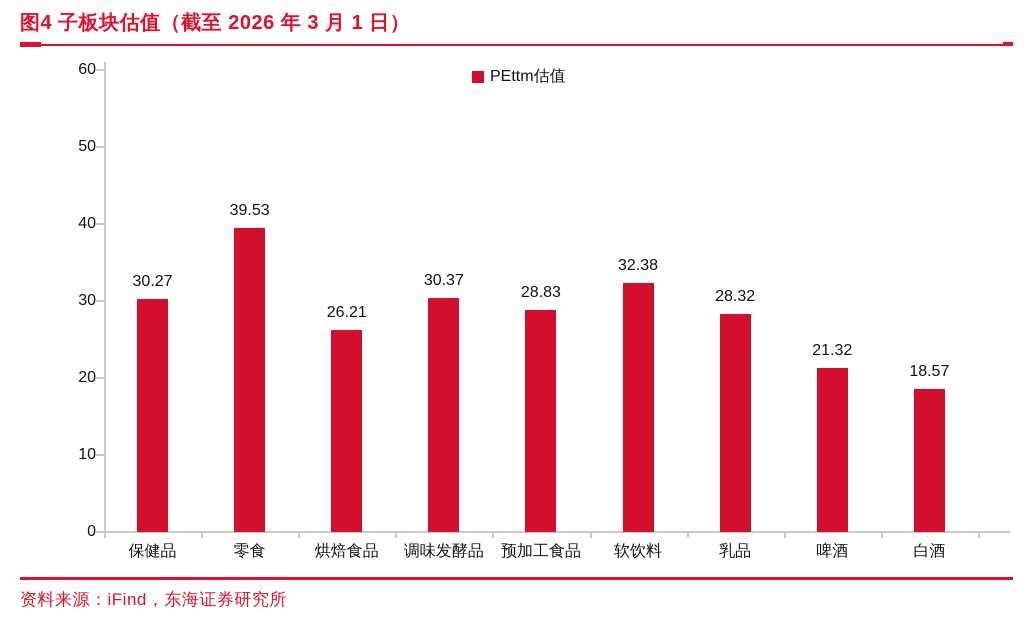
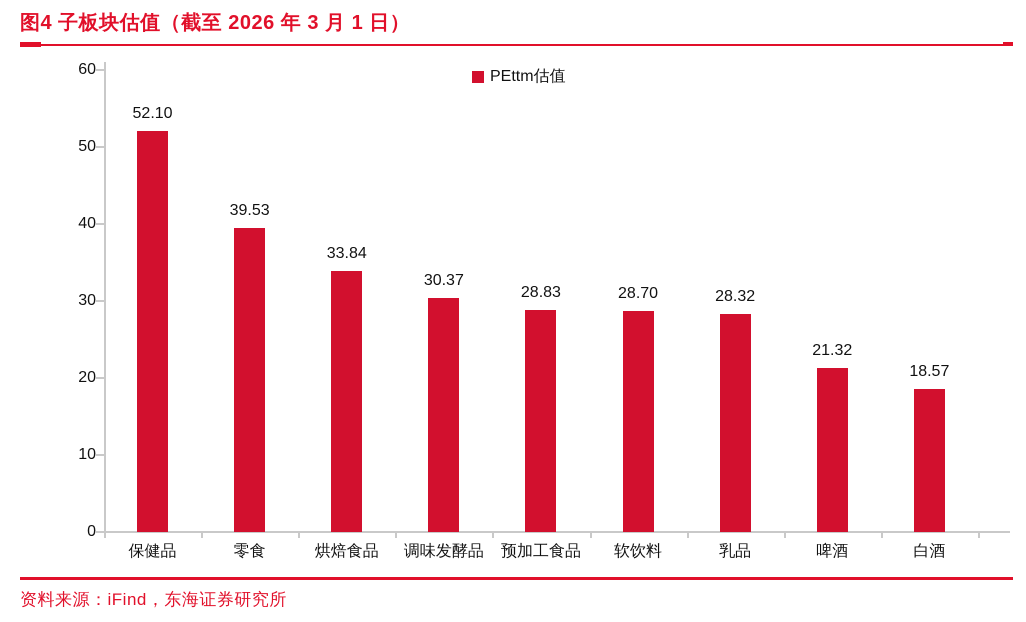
保健品: 30.27 -> 52.10
烘焙食品: 26.21 -> 33.84
软饮料: 32.38 -> 28.70
